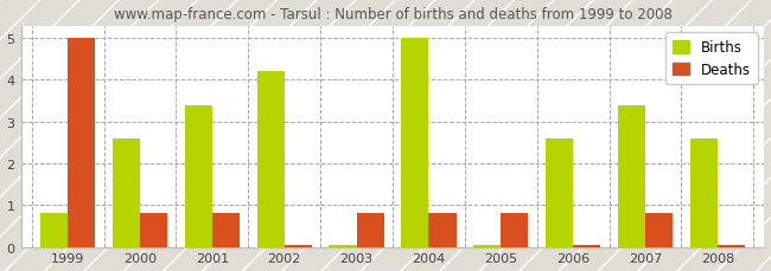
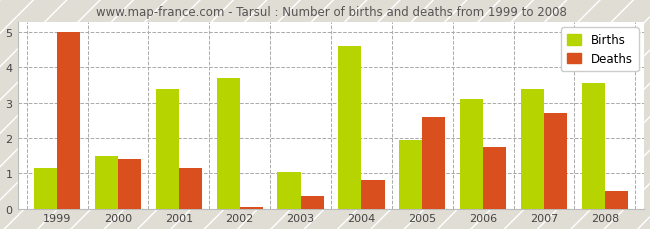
Births/1999: 0.80 -> 1.15
Births/2000: 2.60 -> 1.50
Deaths/2000: 0.80 -> 1.40
Deaths/2001: 0.80 -> 1.15
Births/2002: 4.20 -> 3.70
Births/2003: 0.05 -> 1.05
Deaths/2003: 0.80 -> 0.35
Births/2004: 5.00 -> 4.60
Births/2005: 0.05 -> 1.95
Deaths/2005: 0.80 -> 2.60
Births/2006: 2.60 -> 3.10
Deaths/2006: 0.05 -> 1.75
Deaths/2007: 0.80 -> 2.70
Births/2008: 2.60 -> 3.55
Deaths/2008: 0.05 -> 0.50
